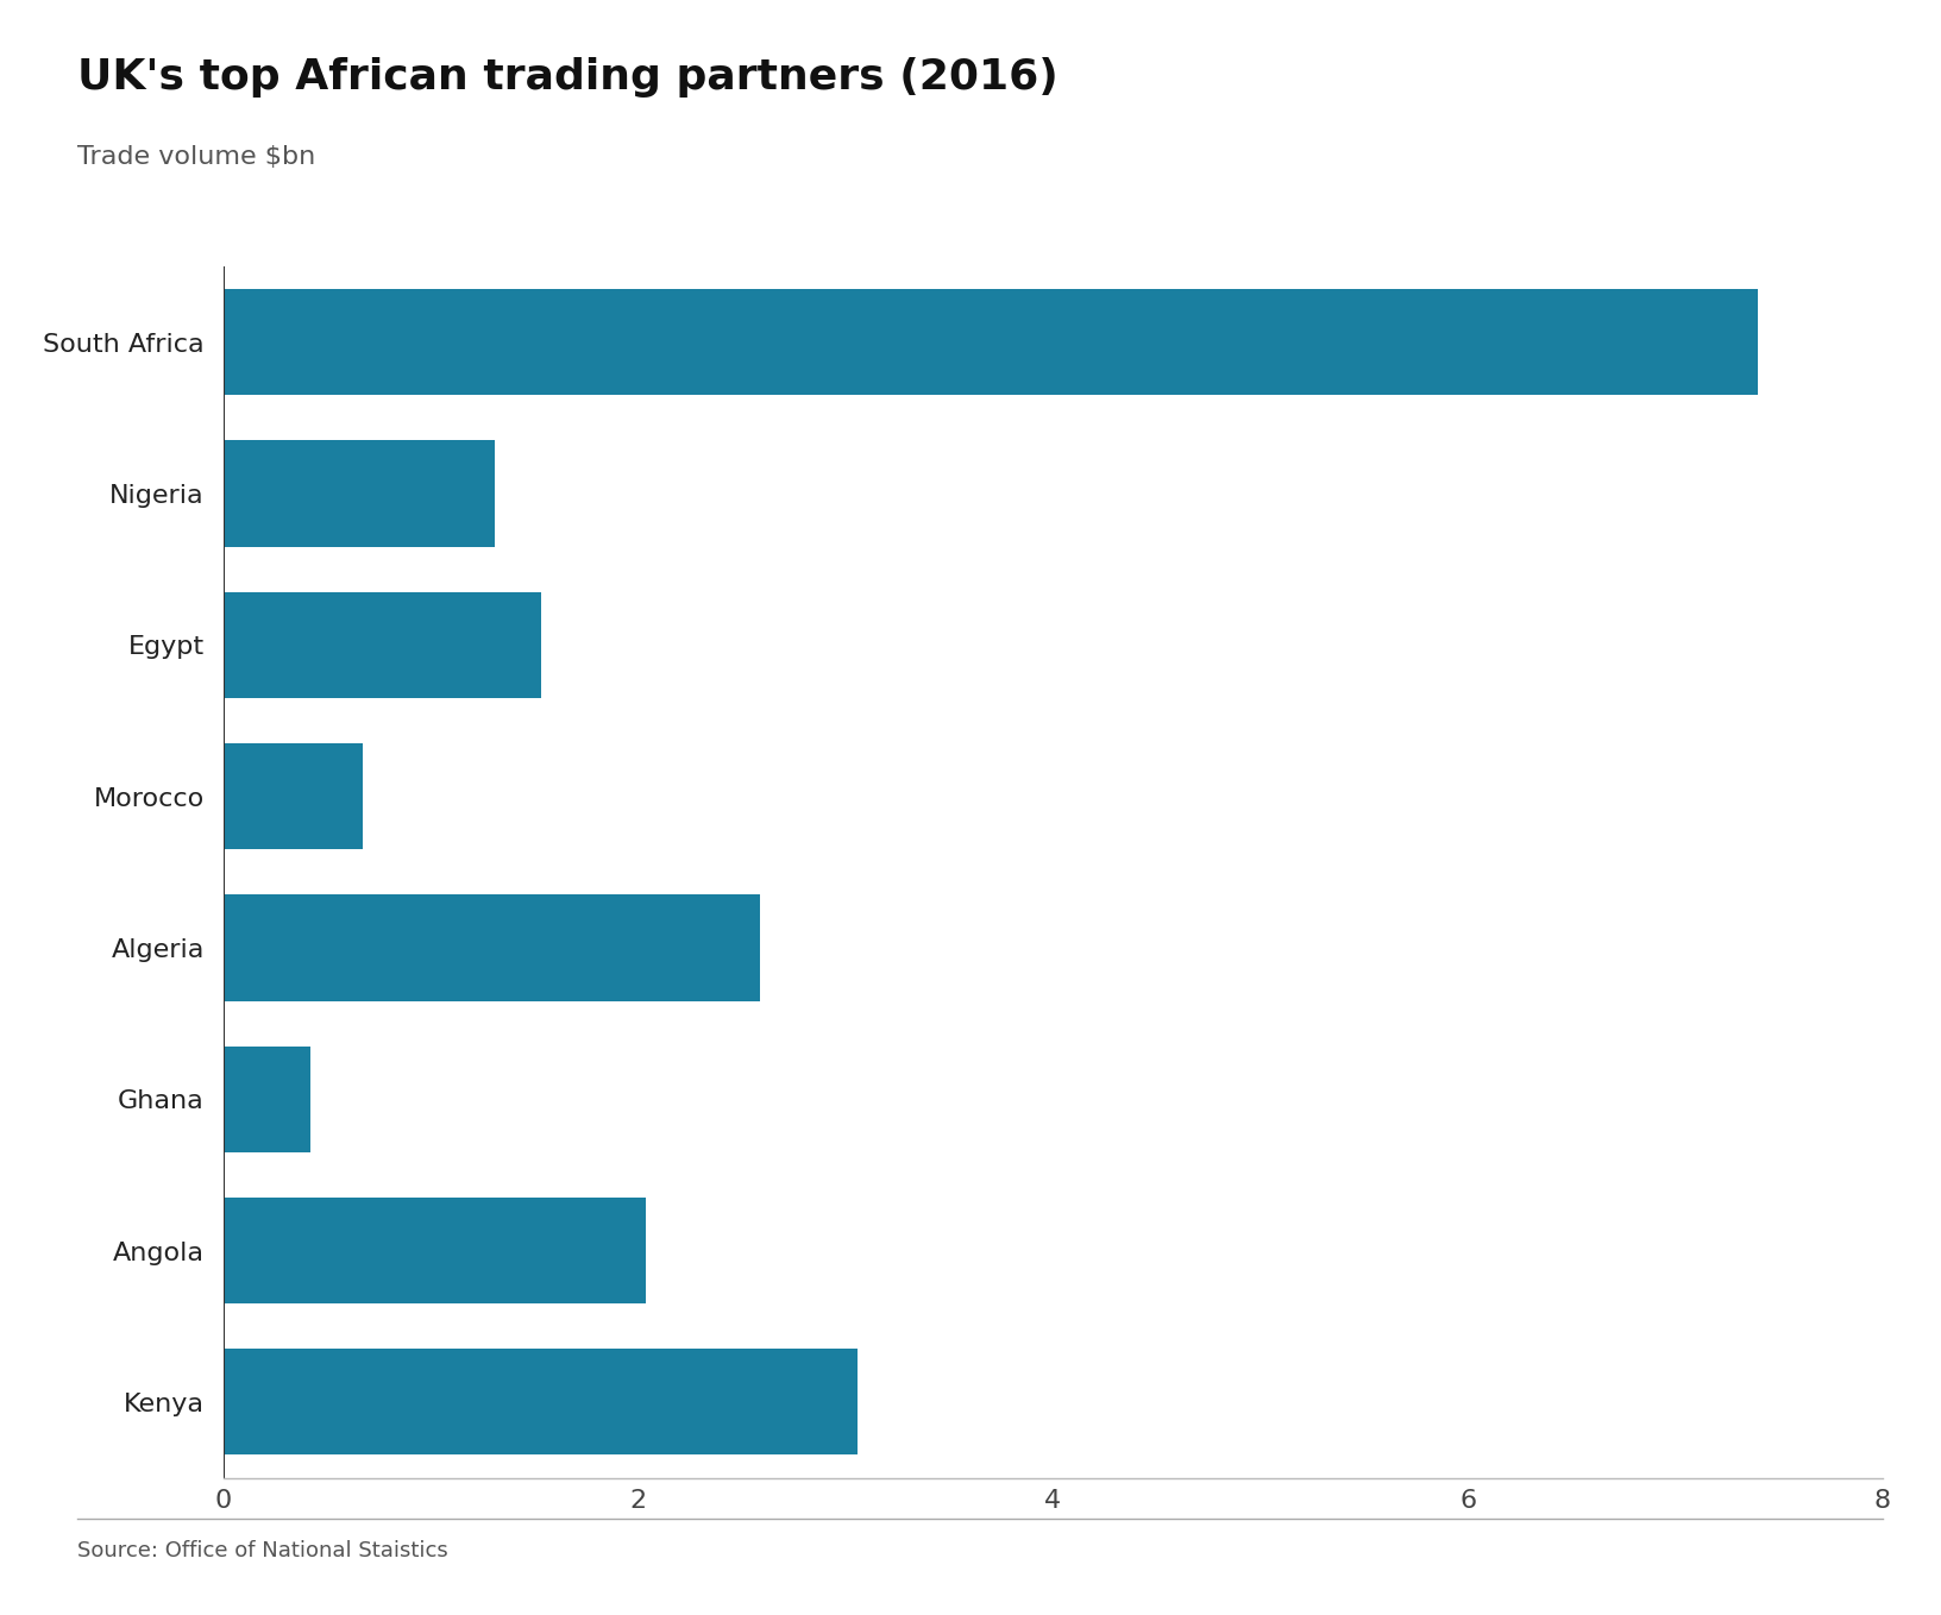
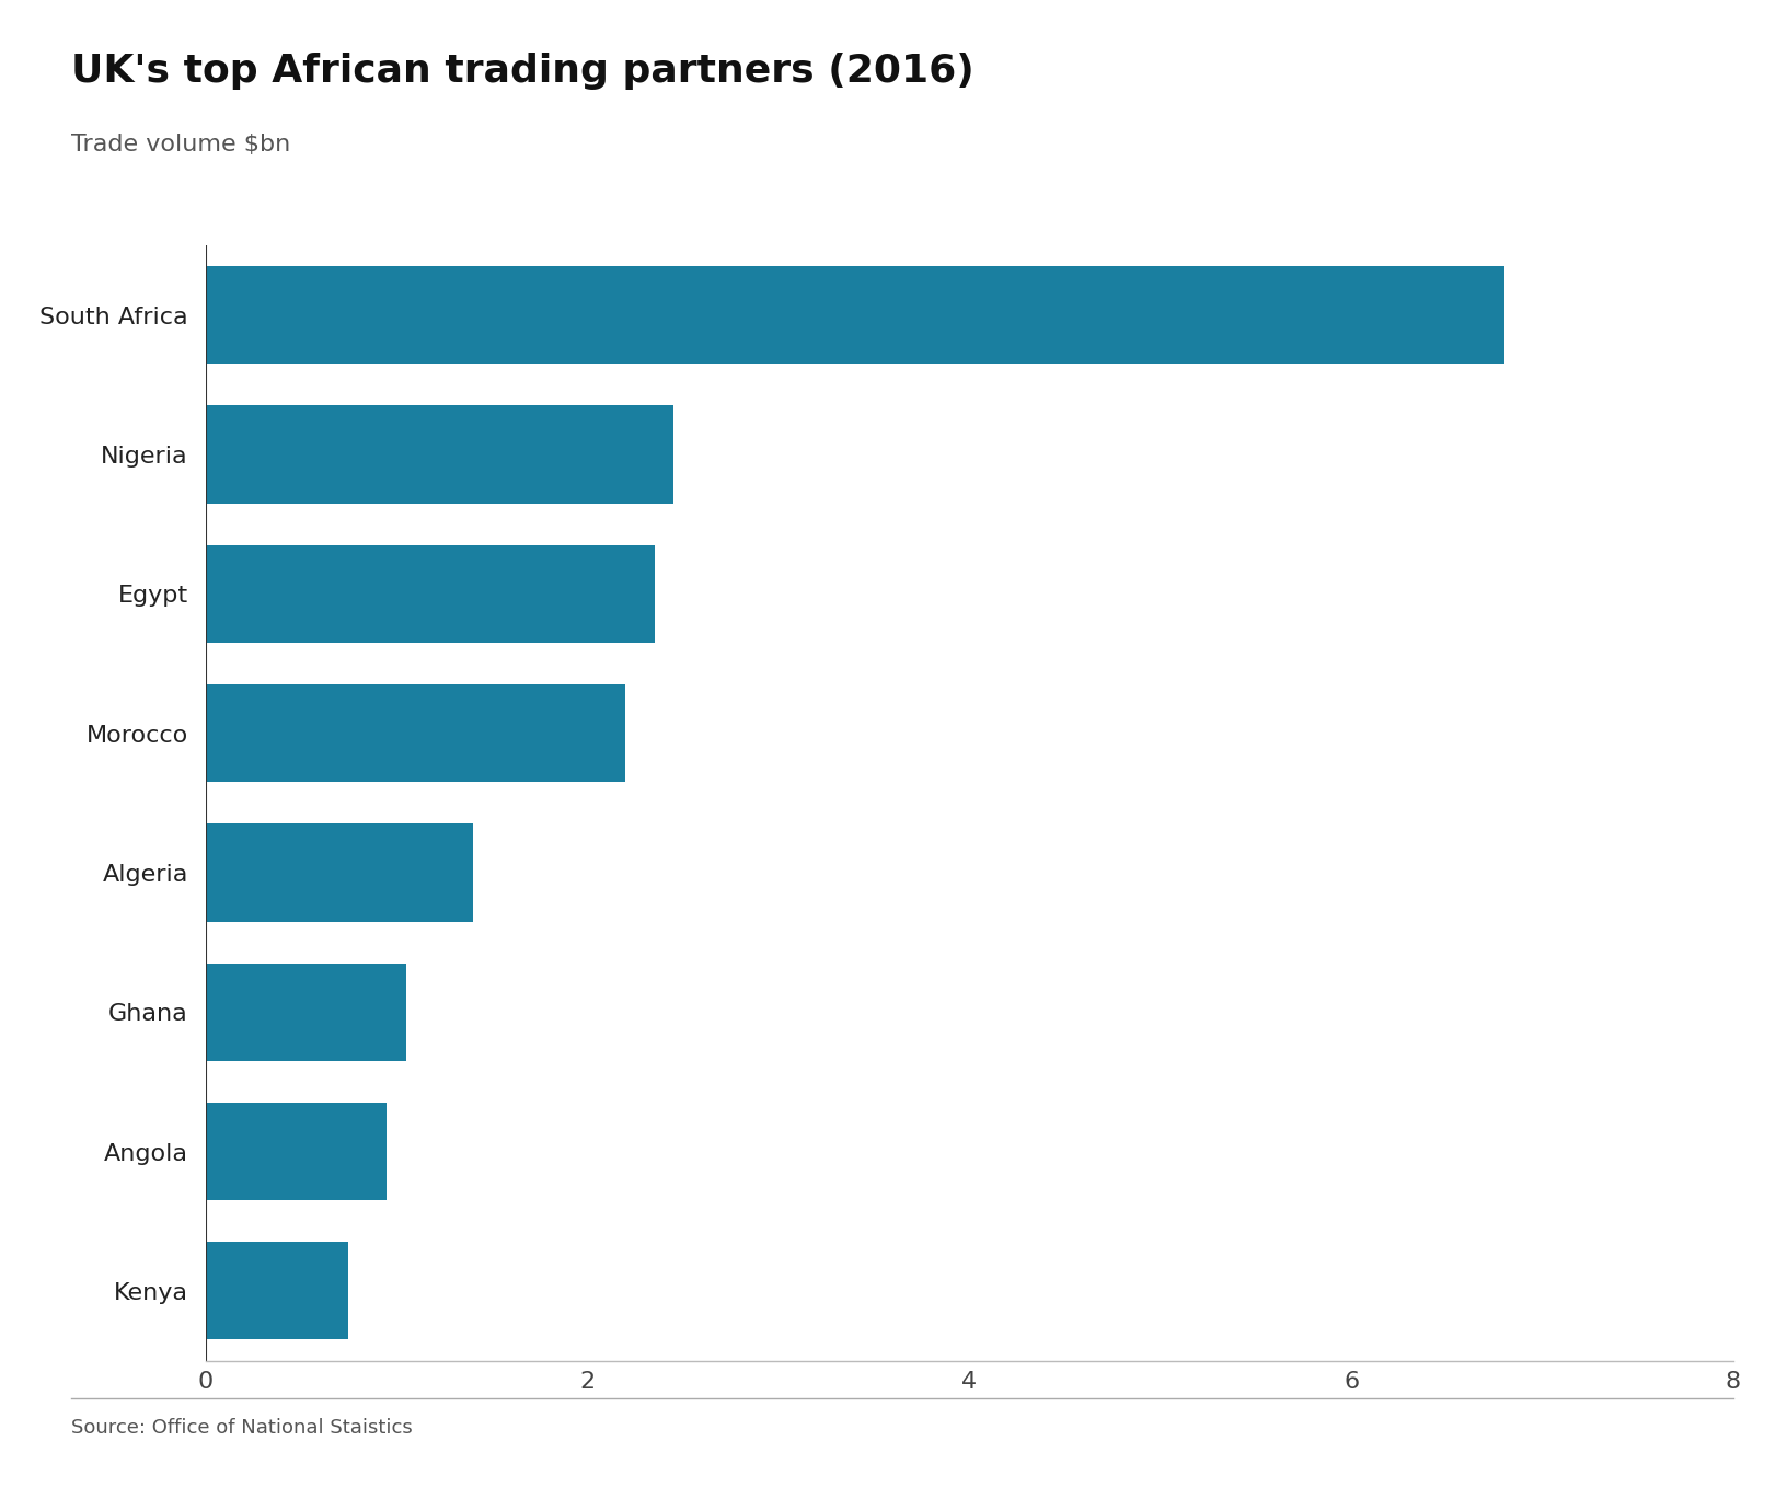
South Africa: 7.40 -> 6.80
Nigeria: 1.31 -> 2.45
Egypt: 1.53 -> 2.35
Morocco: 0.67 -> 2.20
Algeria: 2.59 -> 1.40
Ghana: 0.42 -> 1.05
Angola: 2.04 -> 0.95
Kenya: 3.06 -> 0.75
